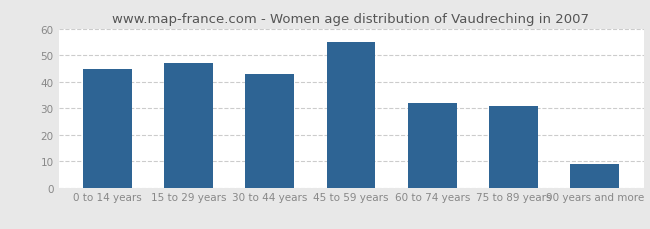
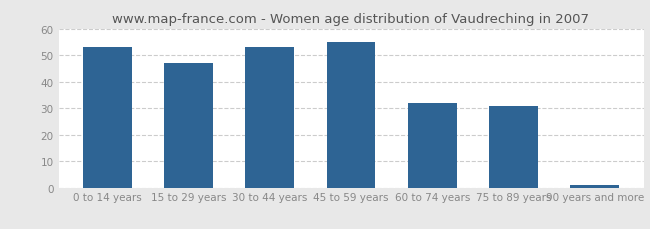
0 to 14 years: 45 -> 53
30 to 44 years: 43 -> 53
90 years and more: 9 -> 1
